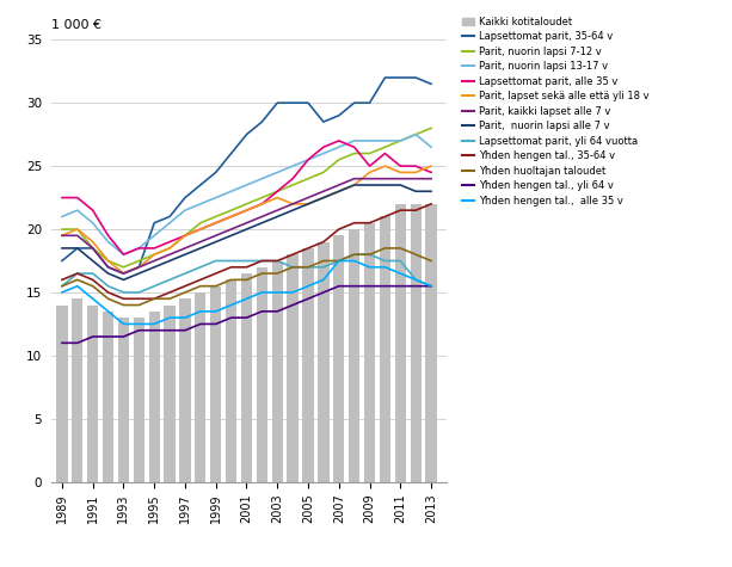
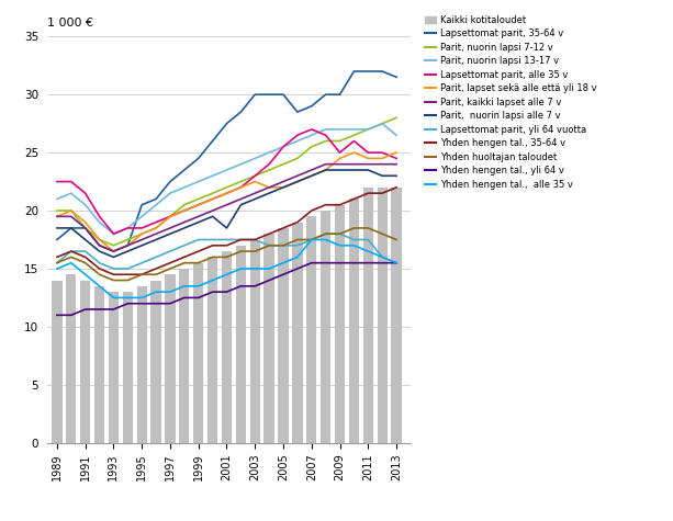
Parit, nuorin lapsi alle 7 v/2001: 20.0 -> 18.5
